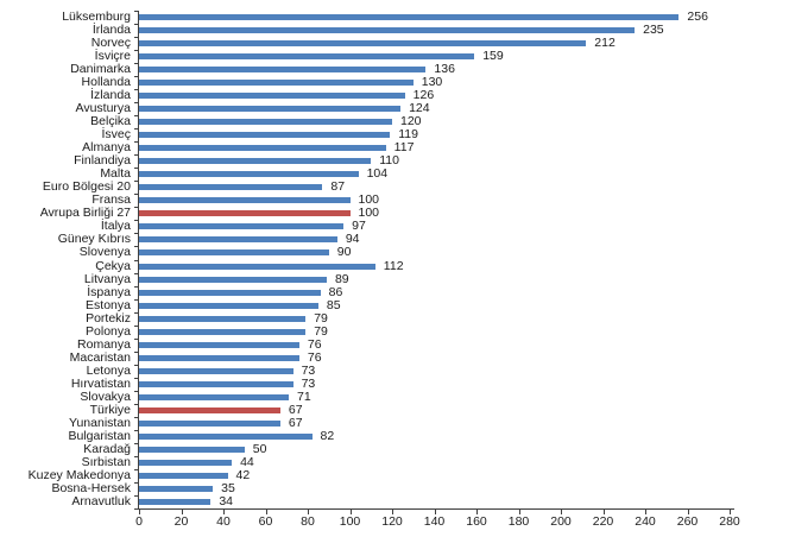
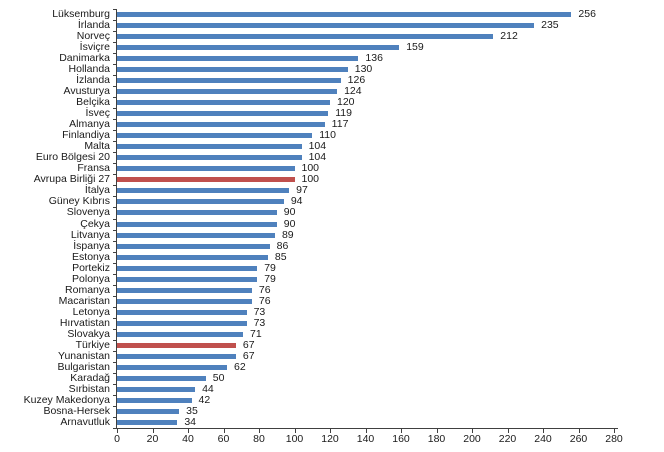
Euro Bölgesi 20: 87 -> 104
Çekya: 112 -> 90
Bulgaristan: 82 -> 62
